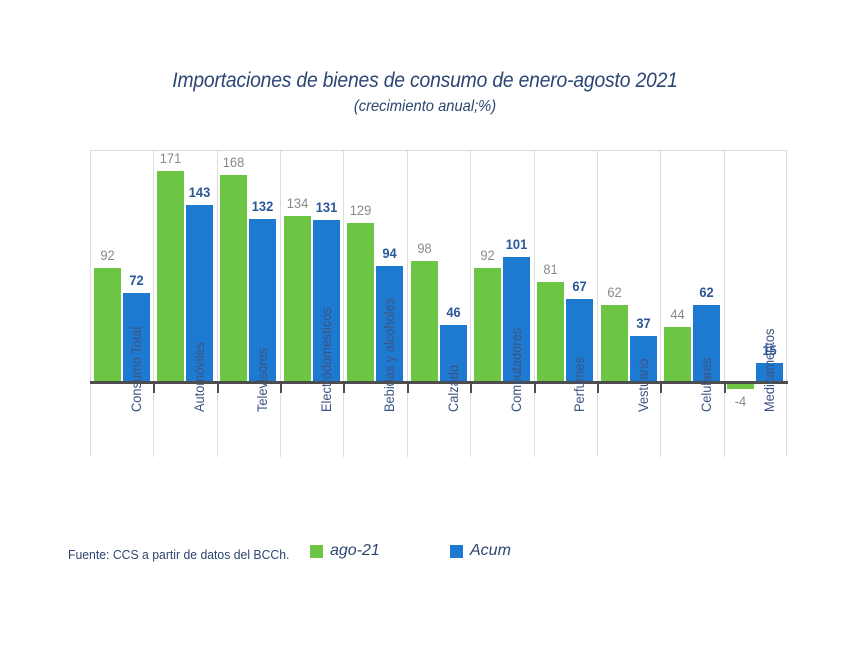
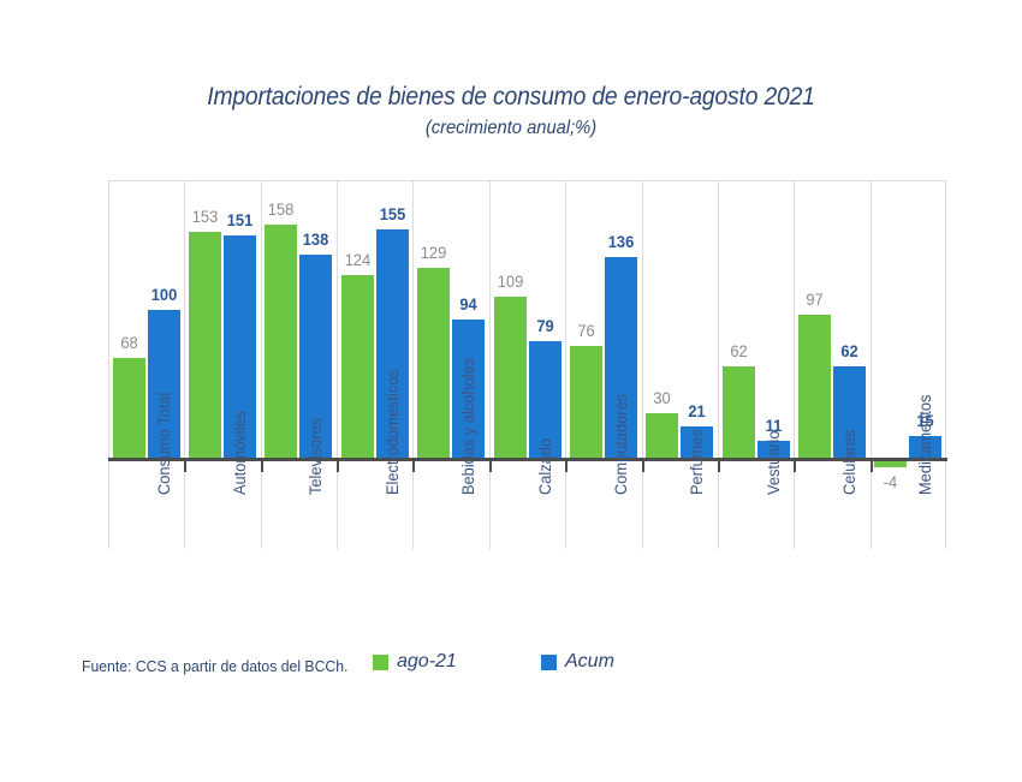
ago-21/Consumo Total: 92 -> 68
Acum/Consumo Total: 72 -> 100
ago-21/Automóviles: 171 -> 153
Acum/Automóviles: 143 -> 151
ago-21/Televisores: 168 -> 158
Acum/Televisores: 132 -> 138
ago-21/Electródomesticos: 134 -> 124
Acum/Electródomesticos: 131 -> 155
ago-21/Calzado: 98 -> 109
Acum/Calzado: 46 -> 79
ago-21/Computadores: 92 -> 76
Acum/Computadores: 101 -> 136
ago-21/Perfumes: 81 -> 30
Acum/Perfumes: 67 -> 21
Acum/Vestuario: 37 -> 11
ago-21/Celulares: 44 -> 97
